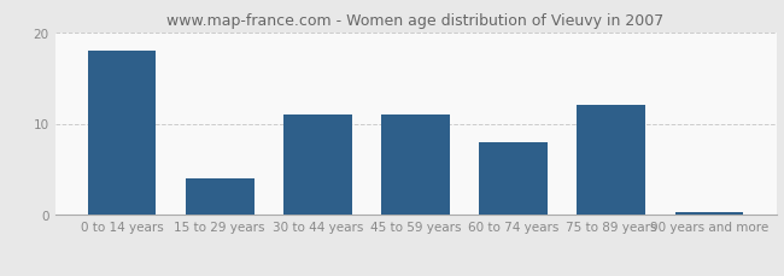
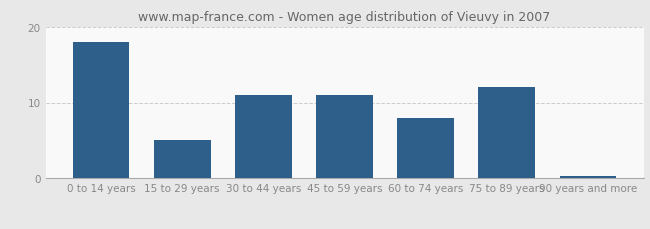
15 to 29 years: 4.0 -> 5.0
